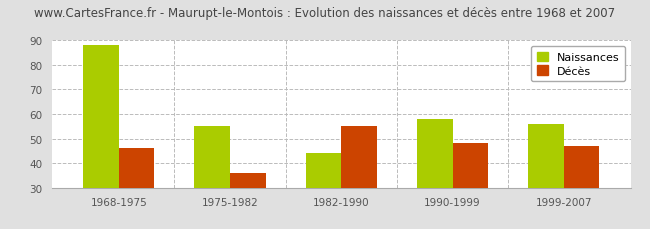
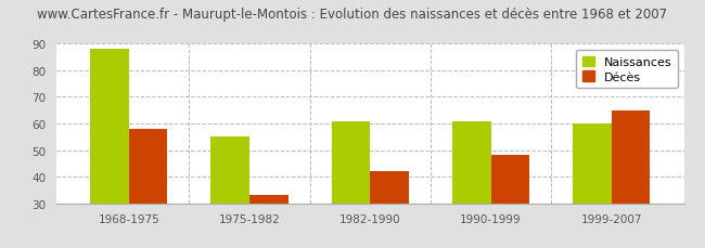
Décès/1968-1975: 46 -> 58
Décès/1975-1982: 36 -> 33
Naissances/1982-1990: 44 -> 61
Décès/1982-1990: 55 -> 42
Naissances/1990-1999: 58 -> 61
Naissances/1999-2007: 56 -> 60
Décès/1999-2007: 47 -> 65
